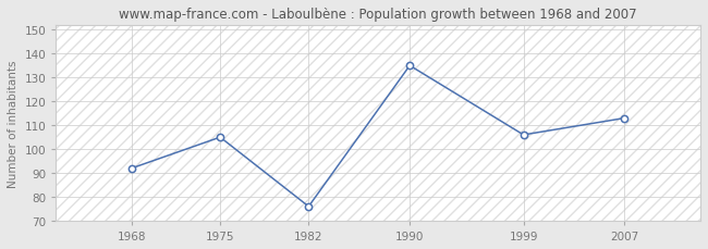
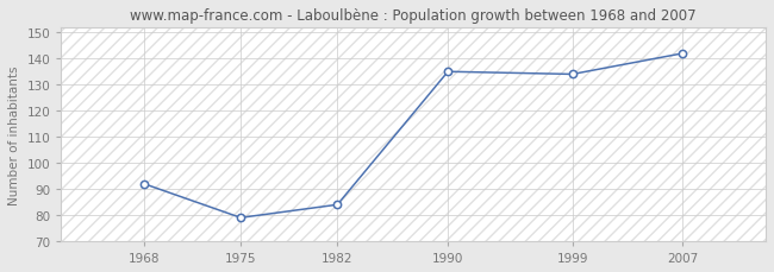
1975: 105 -> 79
1982: 76 -> 84
1999: 106 -> 134
2007: 113 -> 142
